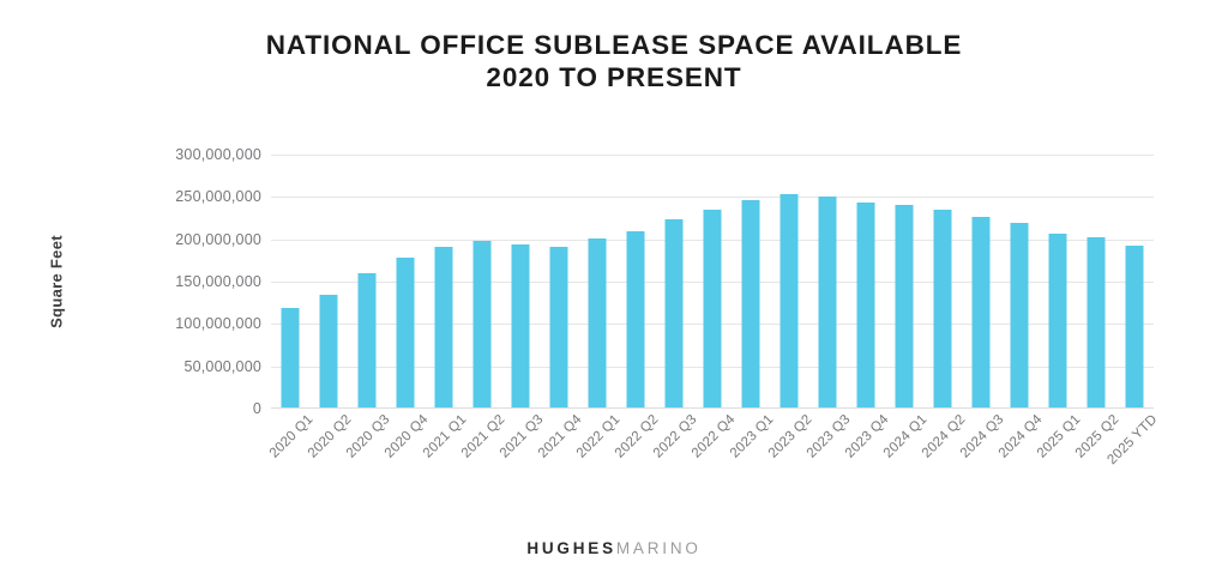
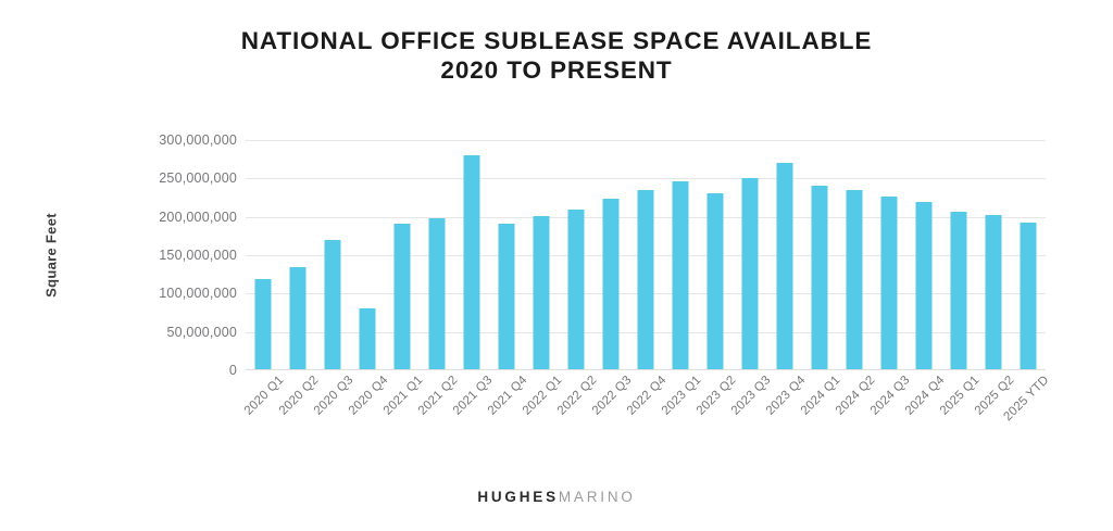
2020 Q3: 160000000 -> 170000000
2020 Q4: 180000000 -> 80000000
2021 Q3: 190000000 -> 280000000
2023 Q2: 250000000 -> 230000000
2023 Q4: 240000000 -> 270000000
